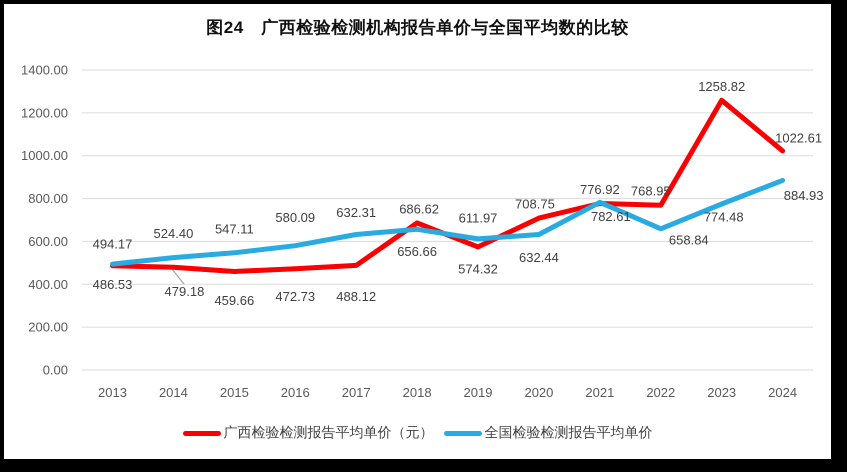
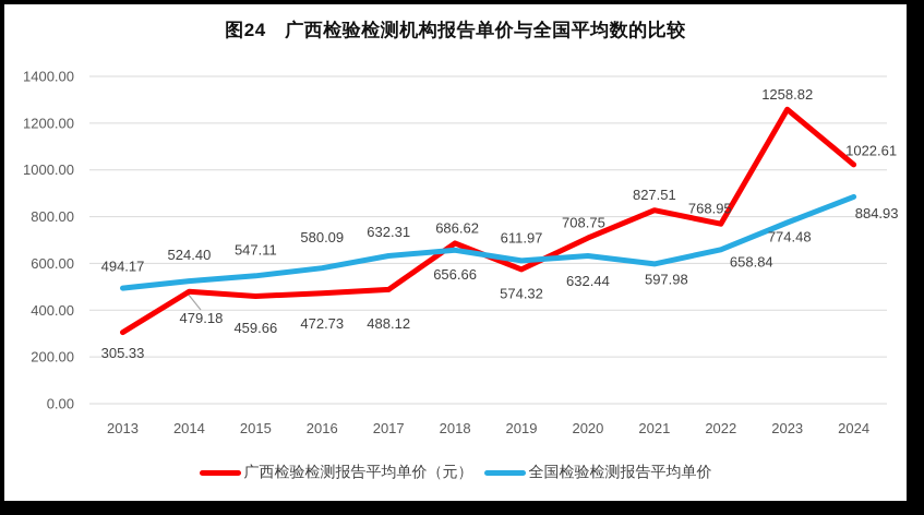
广西检验检测报告平均单价（元）/2013: 486.53 -> 305.33
广西检验检测报告平均单价（元）/2021: 776.92 -> 827.51
全国检验检测报告平均单价/2021: 782.61 -> 597.98
